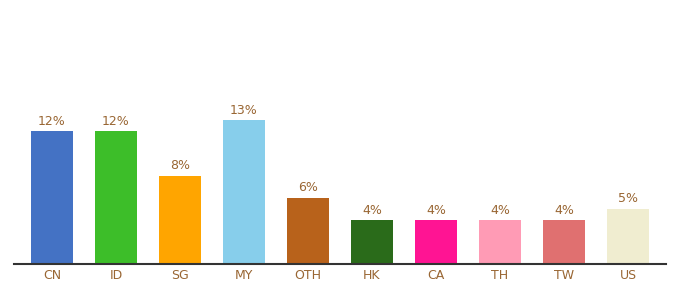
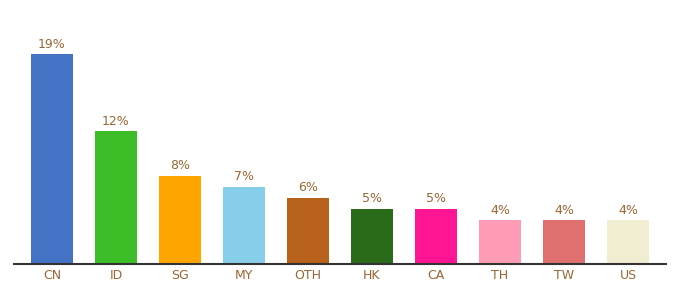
CN: 12% -> 19%
MY: 13% -> 7%
HK: 4% -> 5%
CA: 4% -> 5%
US: 5% -> 4%
